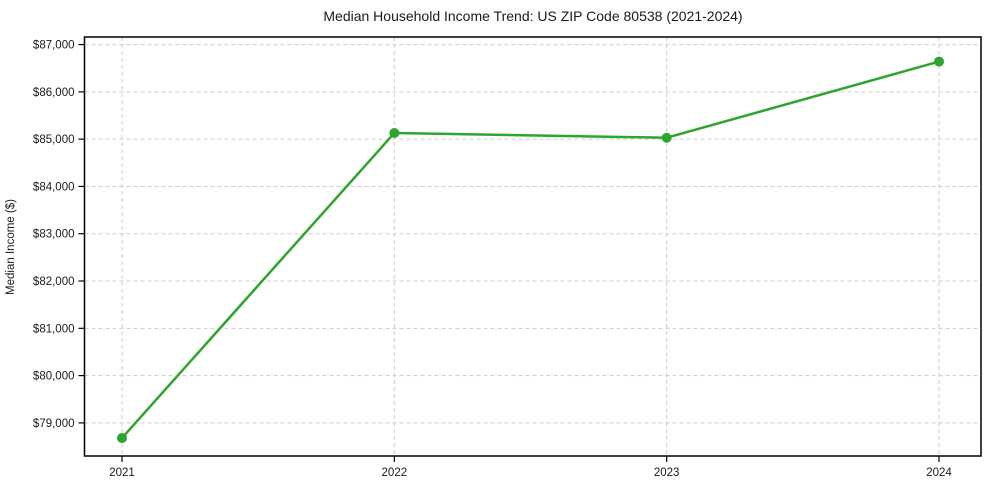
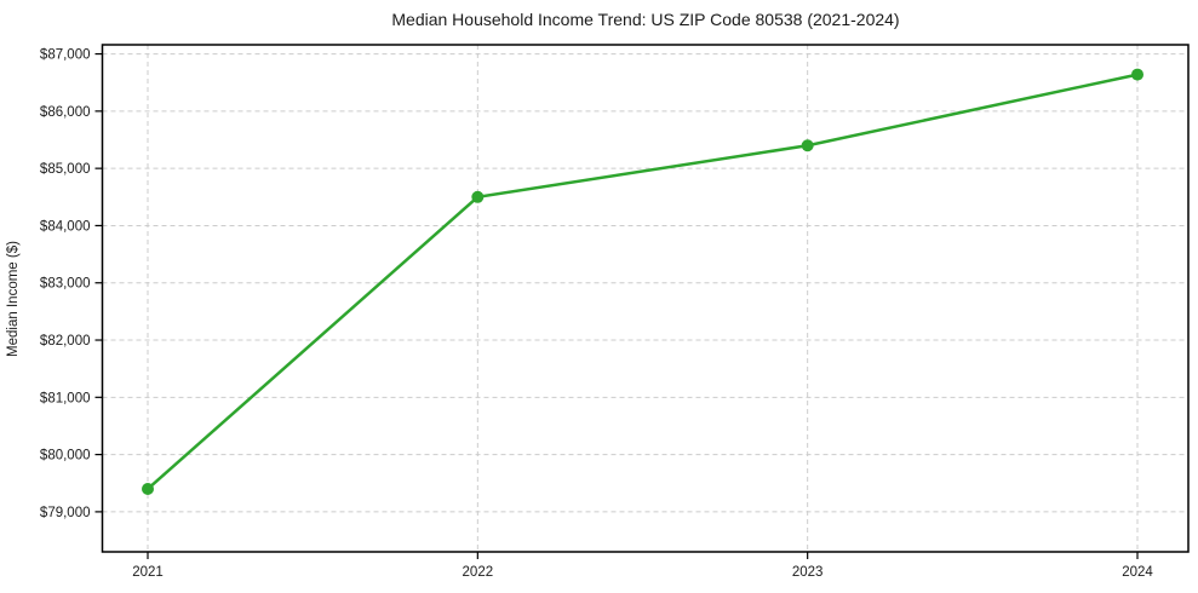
2021: $78700 -> $79400
2022: $85100 -> $84500
2023: $85000 -> $85400
